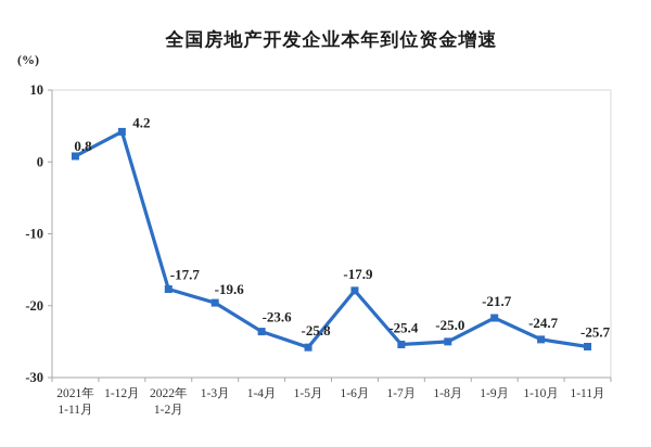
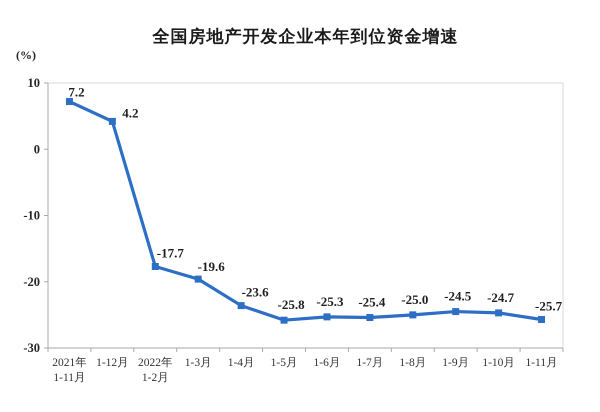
2021年 1-11月: 0.8 -> 7.2
1-6月: -17.9 -> -25.3
1-9月: -21.7 -> -24.5
